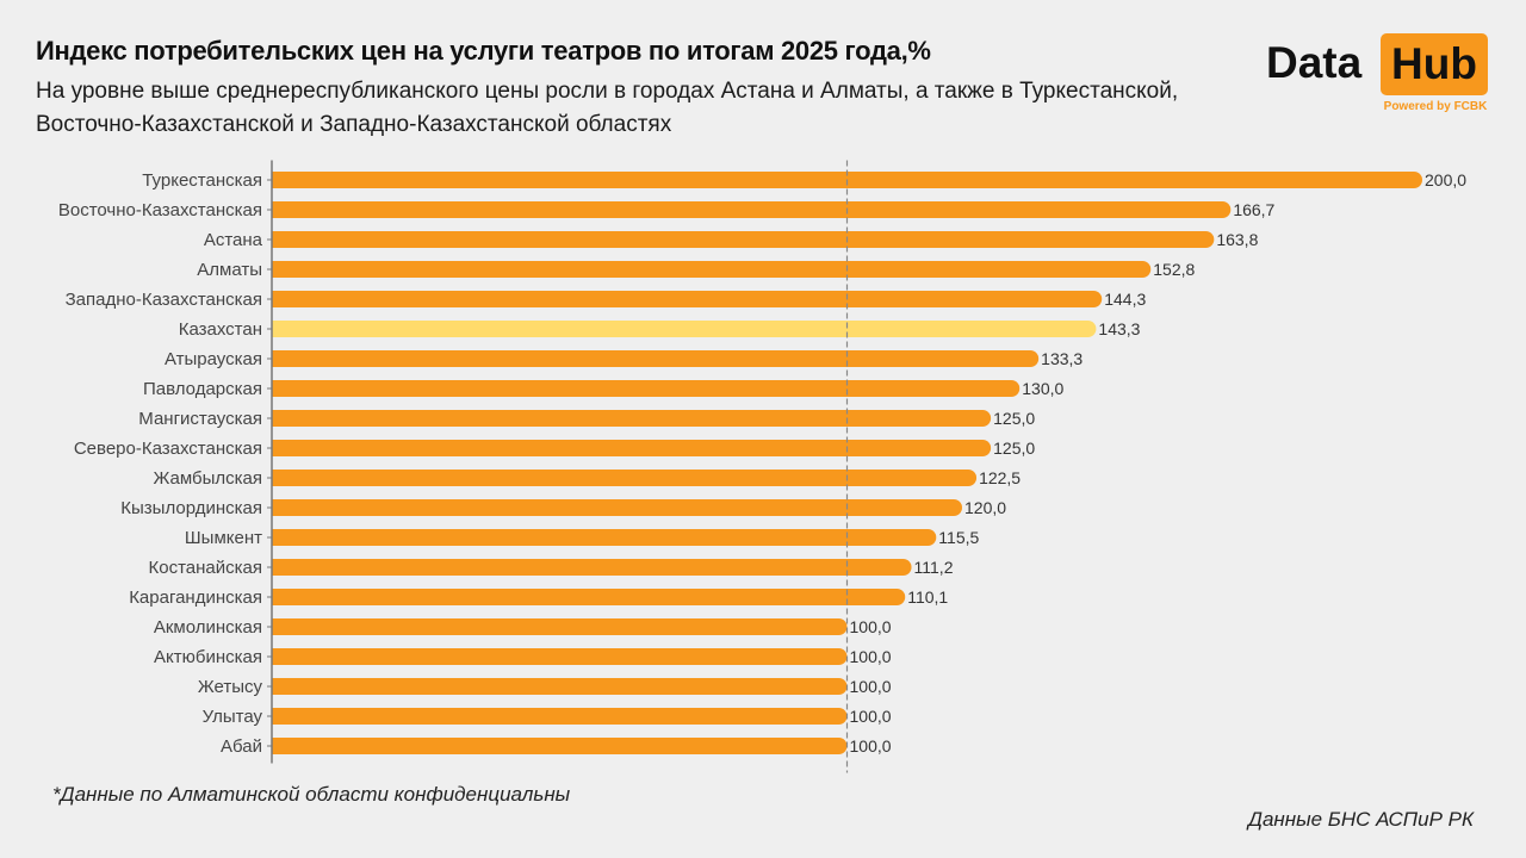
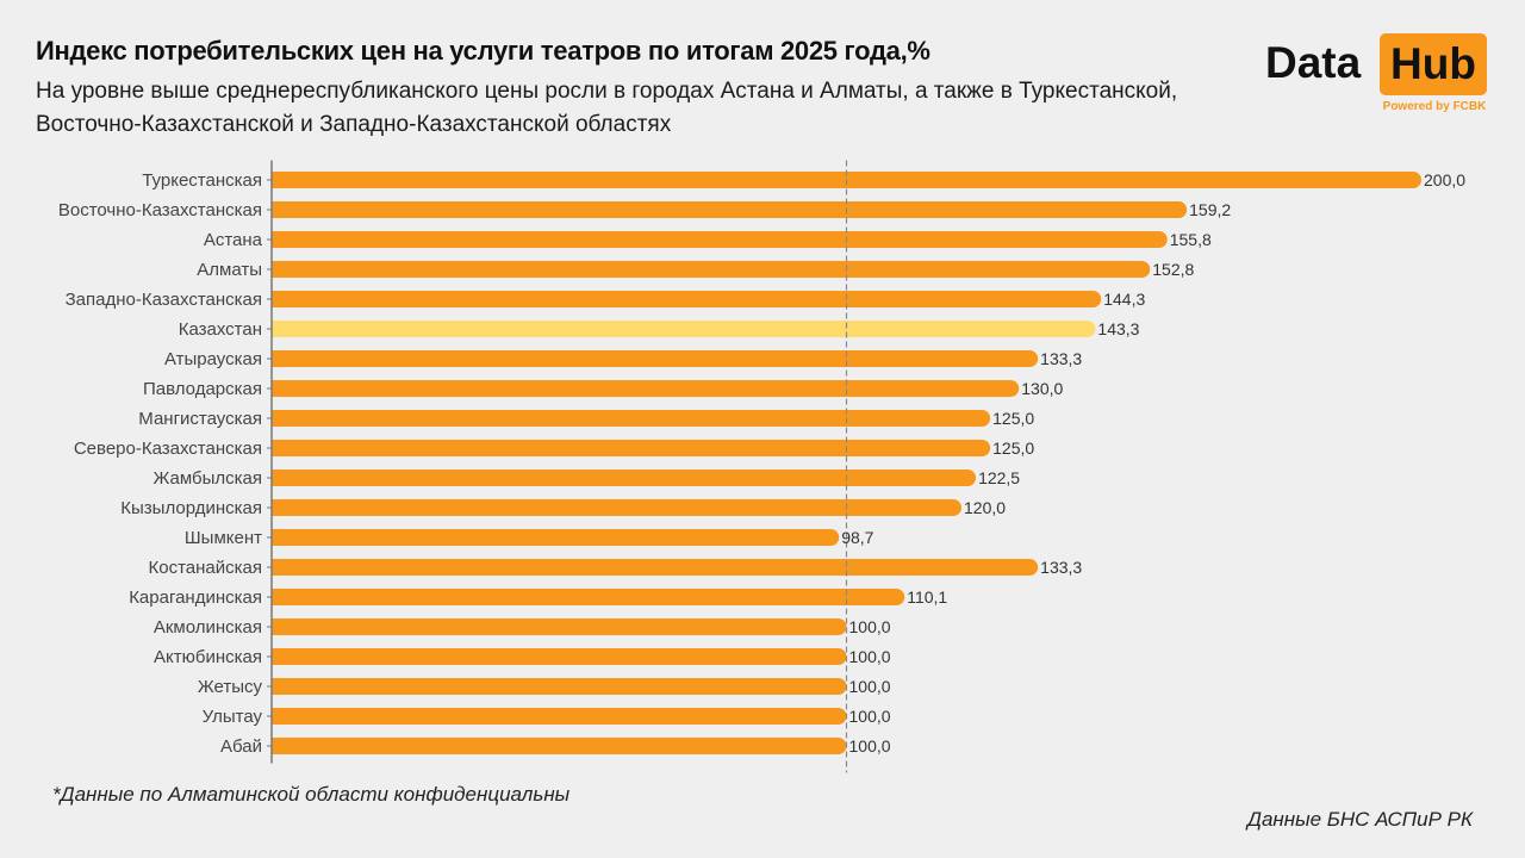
Восточно-Казахстанская: 166,7 -> 159,2
Астана: 163,8 -> 155,8
Шымкент: 115,5 -> 98,7
Костанайская: 111,2 -> 133,3
